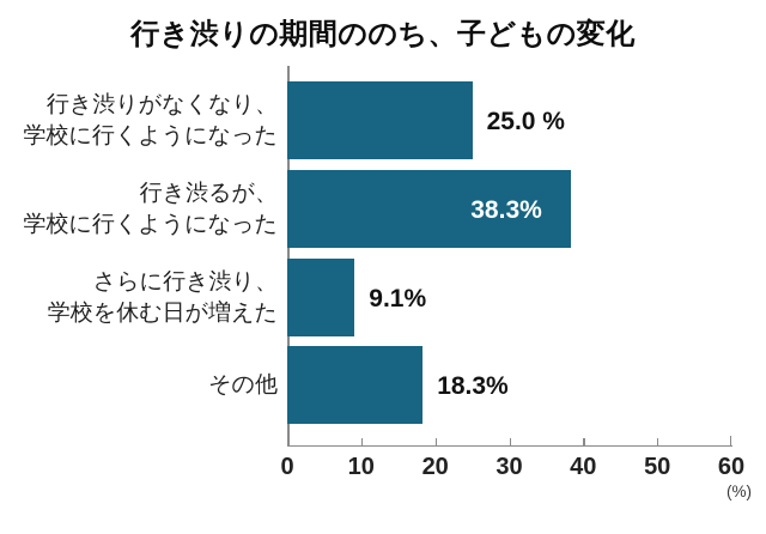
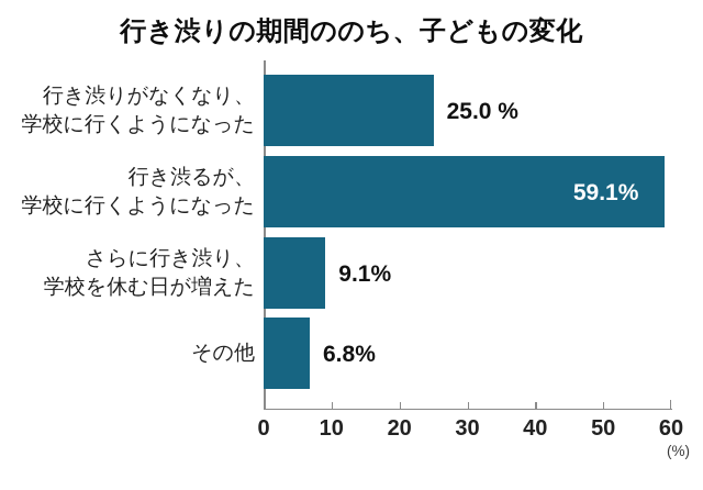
行き渋るが、学校に行くようになった: 38.3% -> 59.1%
その他: 18.3% -> 6.8%
